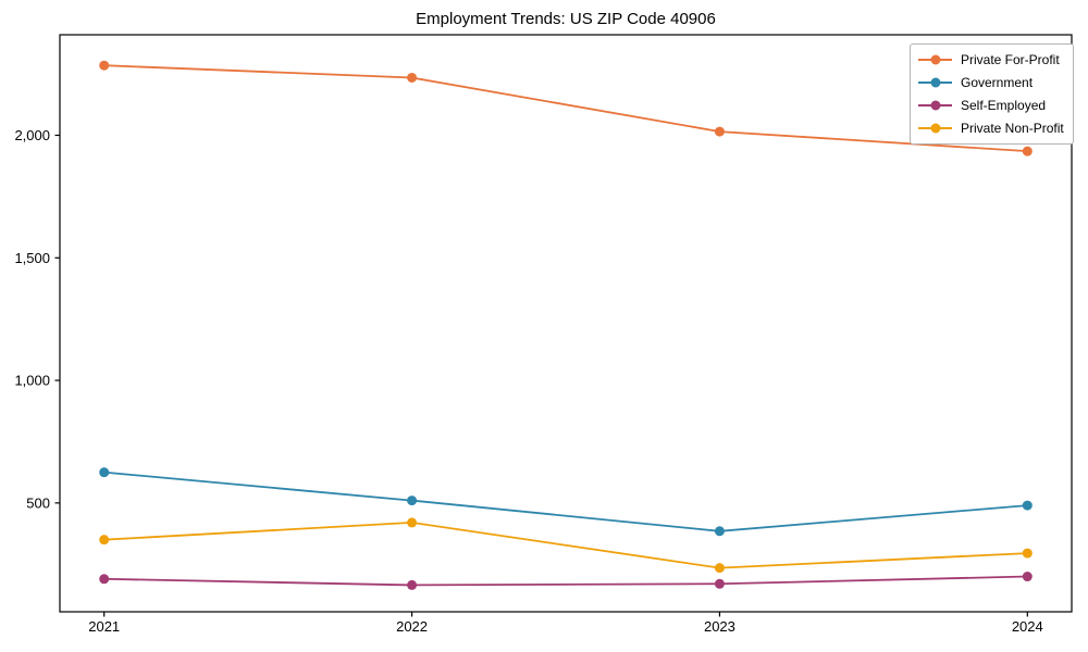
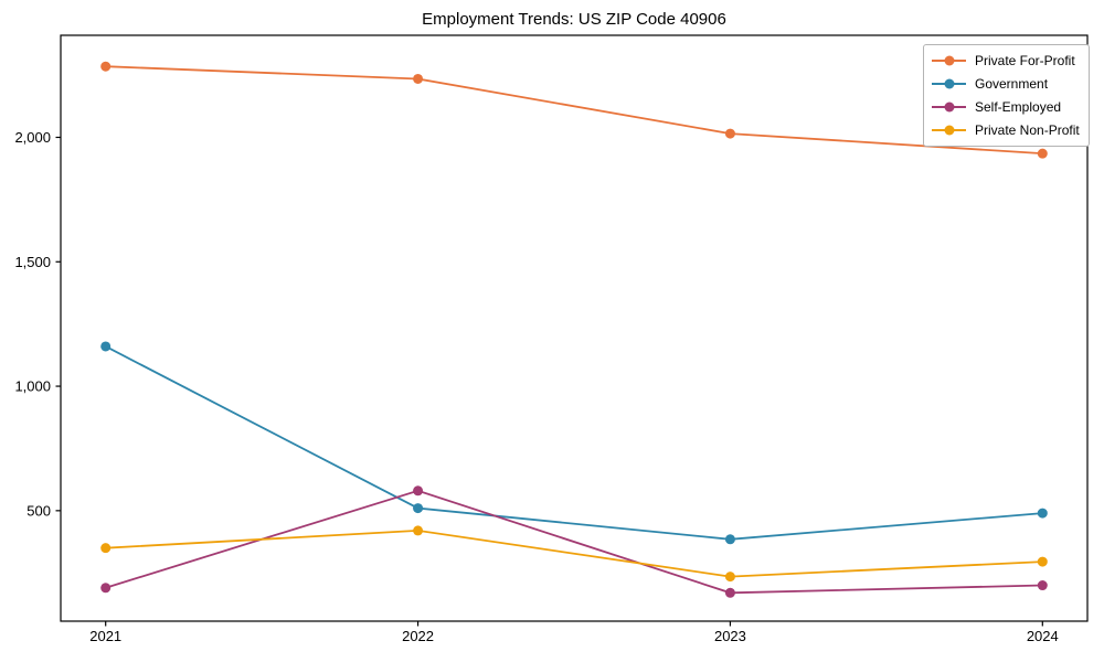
Government/2021: 620 -> 1160
Self-Employed/2022: 160 -> 580
